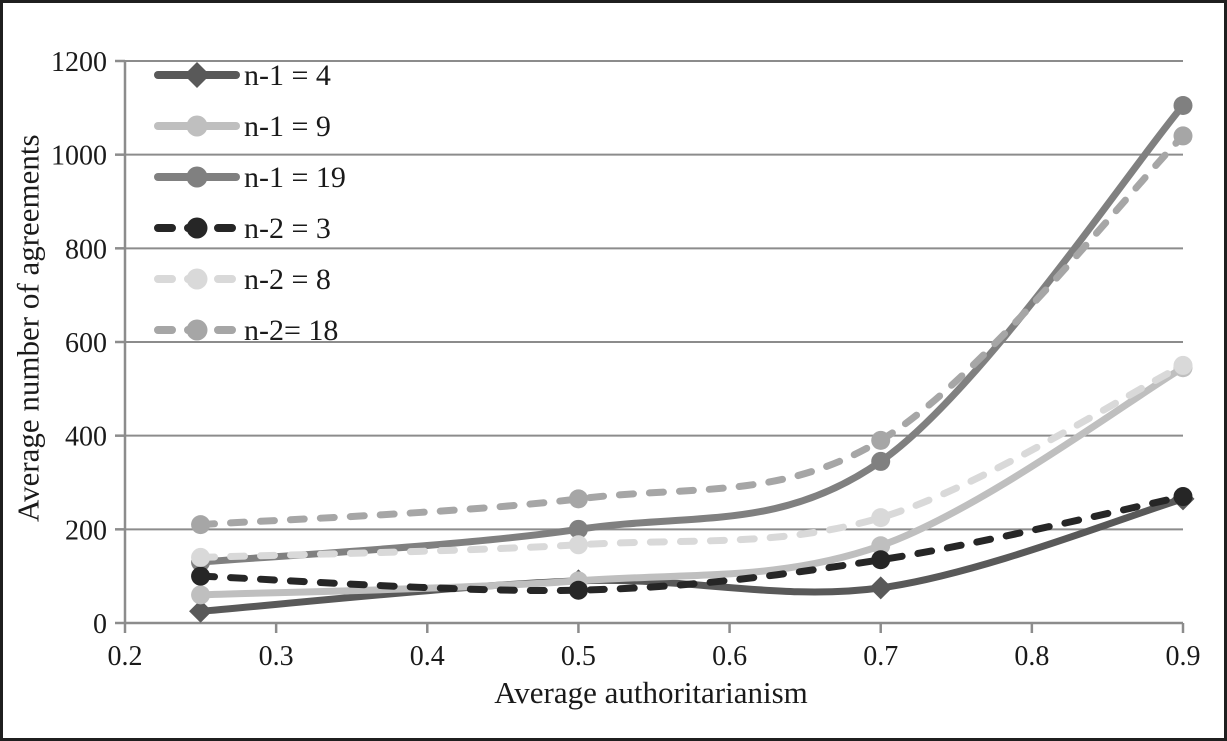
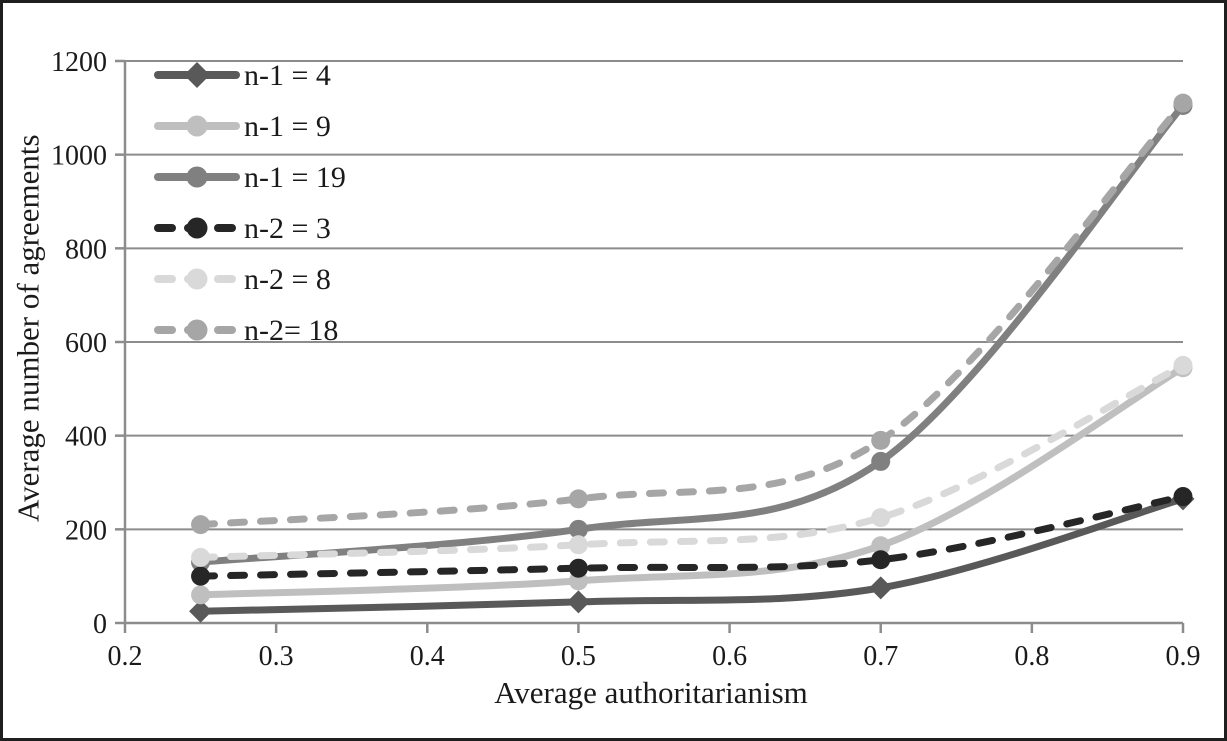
n-1 = 4/0.5: 90 -> 40
n-2 = 3/0.5: 70 -> 120
n-2= 18/0.9: 1040 -> 1110
